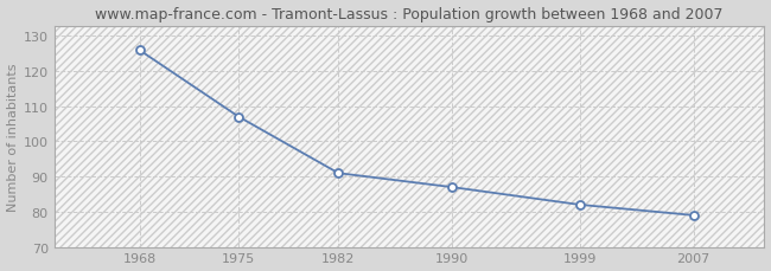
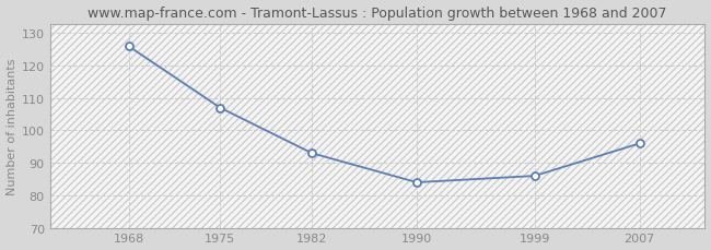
1982: 91 -> 93
1990: 87 -> 84
1999: 82 -> 86
2007: 79 -> 96
